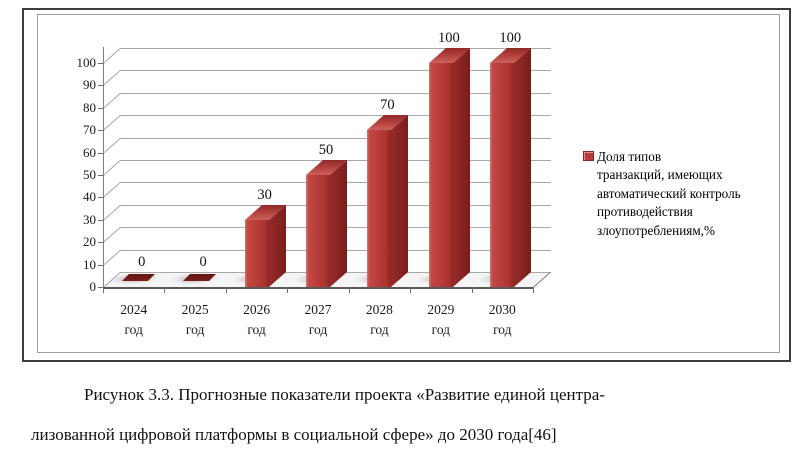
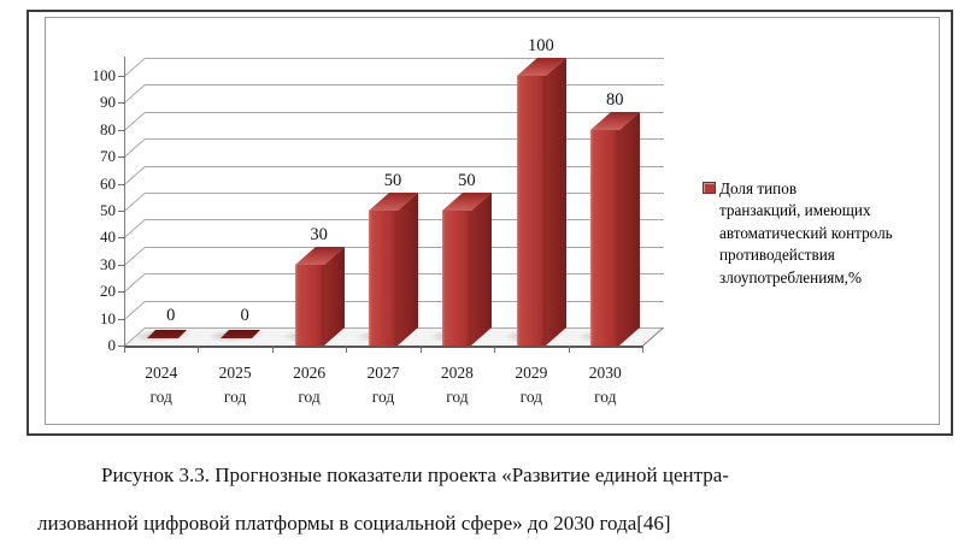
2028 год: 70 -> 50
2030 год: 100 -> 80
